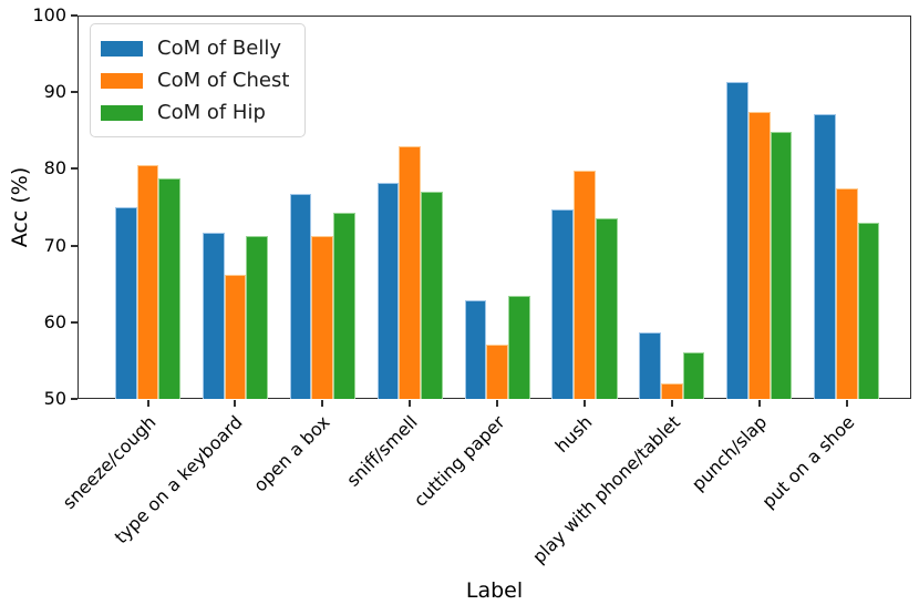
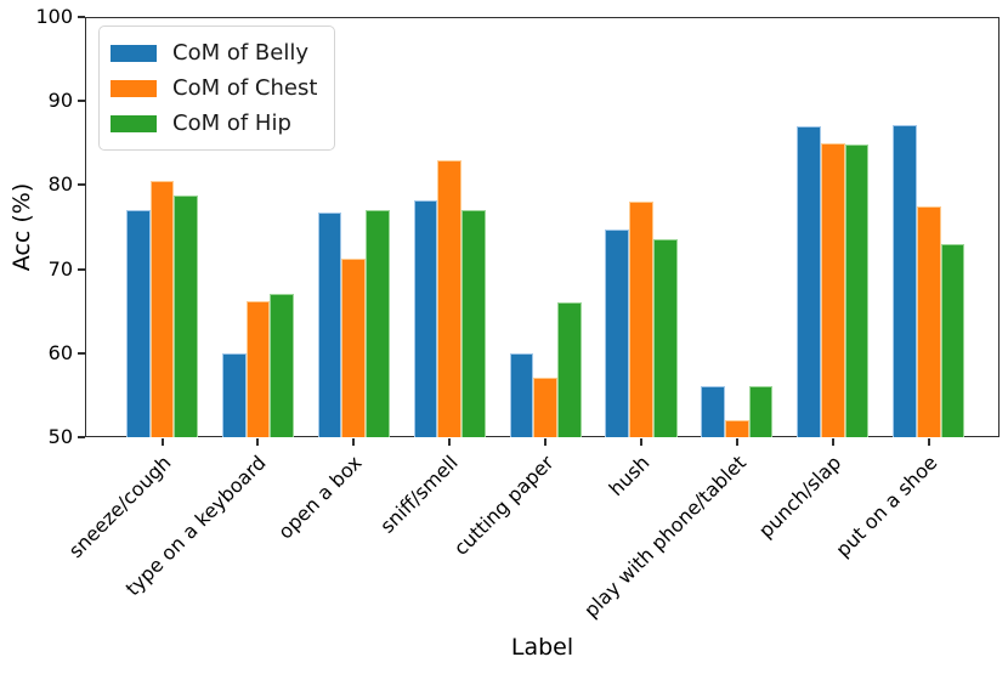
CoM of Belly/sneeze/cough: 75 -> 77
CoM of Belly/type on a keyboard: 72 -> 60
CoM of Hip/type on a keyboard: 71 -> 67
CoM of Hip/open a box: 74 -> 77
CoM of Belly/cutting paper: 63 -> 60
CoM of Hip/cutting paper: 63 -> 66
CoM of Chest/hush: 80 -> 78
CoM of Belly/play with phone/tablet: 59 -> 56
CoM of Belly/punch/slap: 91 -> 87
CoM of Chest/punch/slap: 87 -> 85
